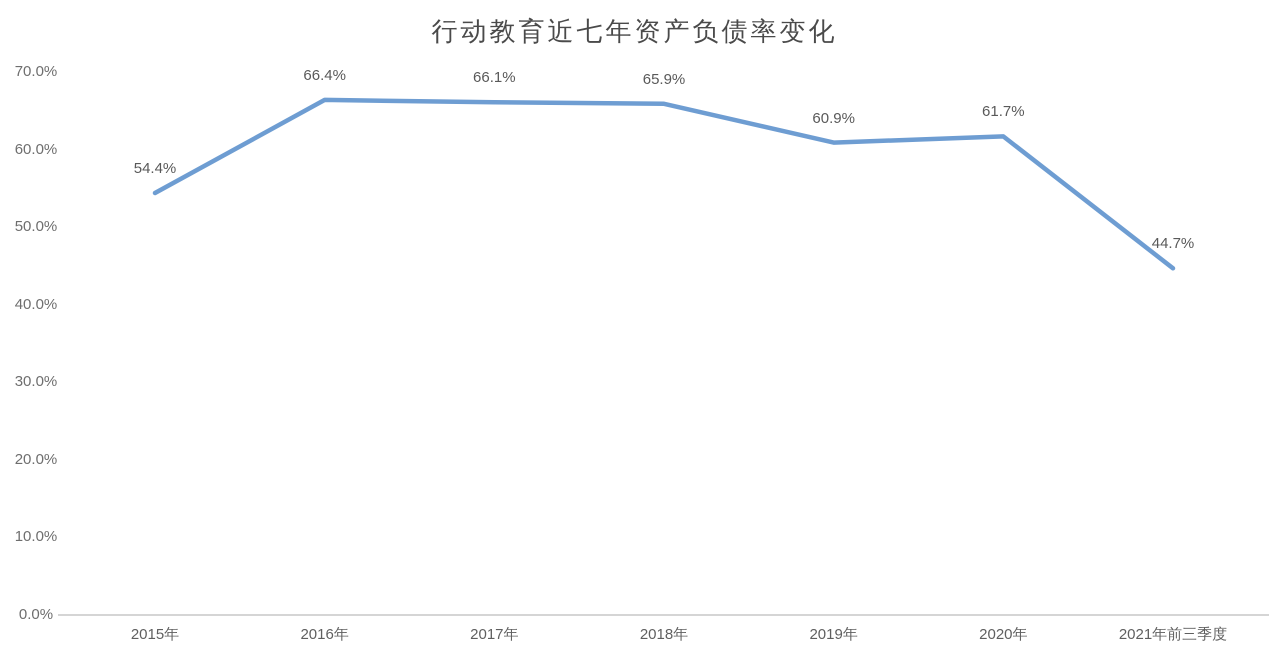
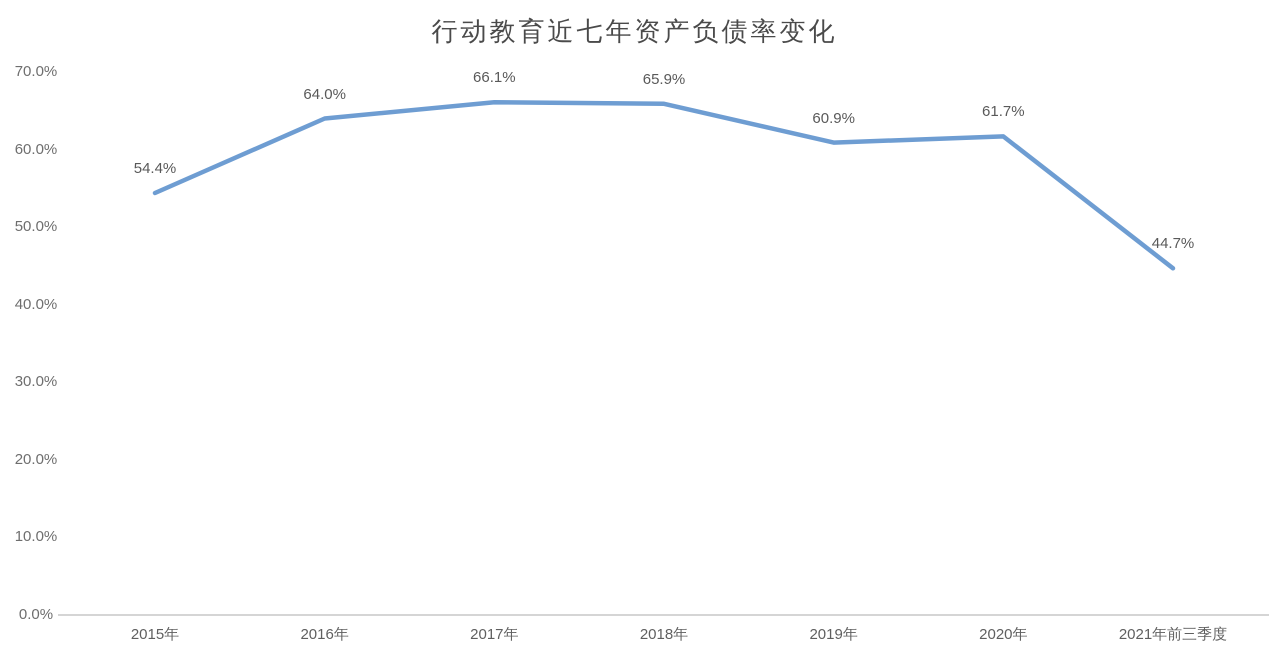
2016年: 66.4% -> 64.0%
